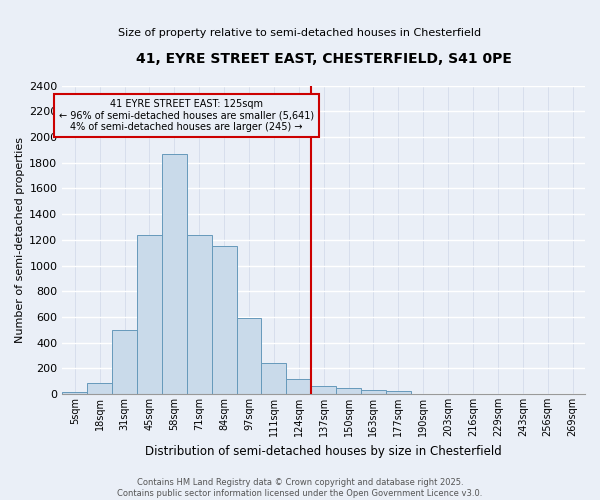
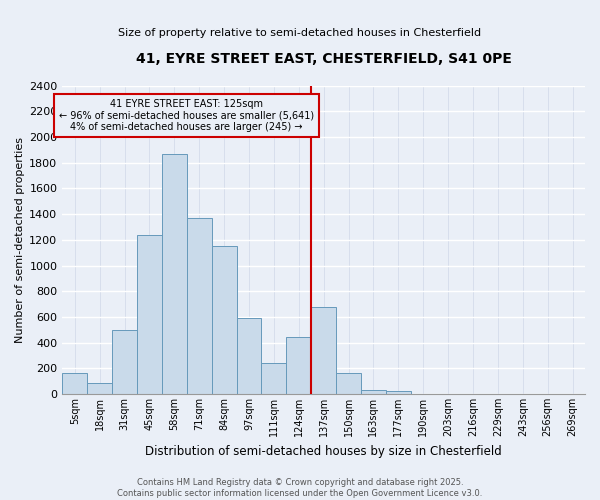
5sqm: 20 -> 160
71sqm: 1240 -> 1370
124sqm: 120 -> 440
137sqm: 60 -> 680
150sqm: 50 -> 160
